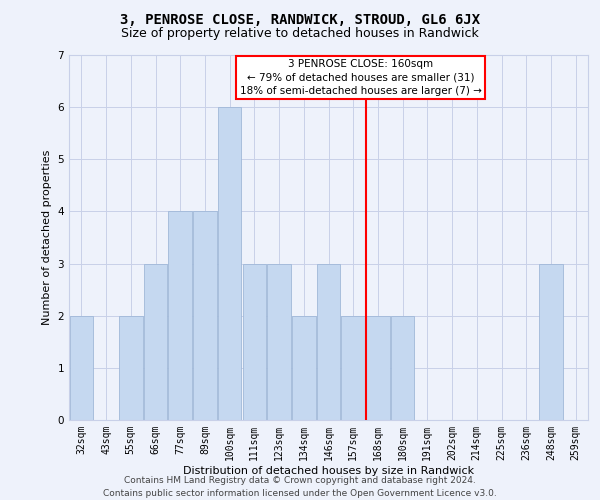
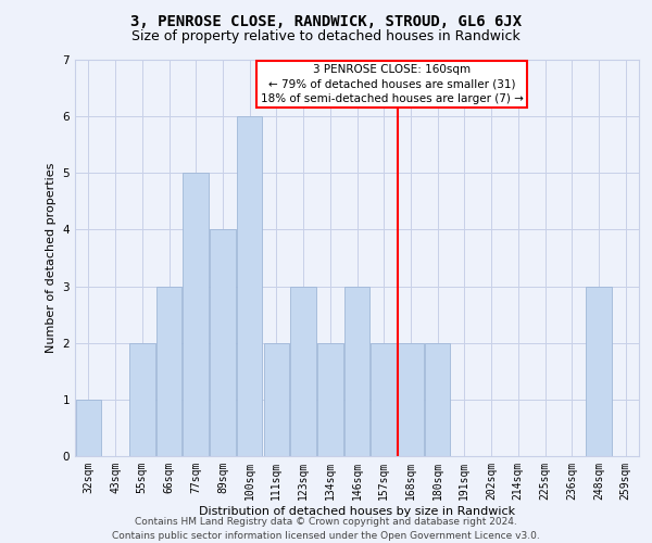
32sqm: 2 -> 1
77sqm: 4 -> 5
111sqm: 3 -> 2
